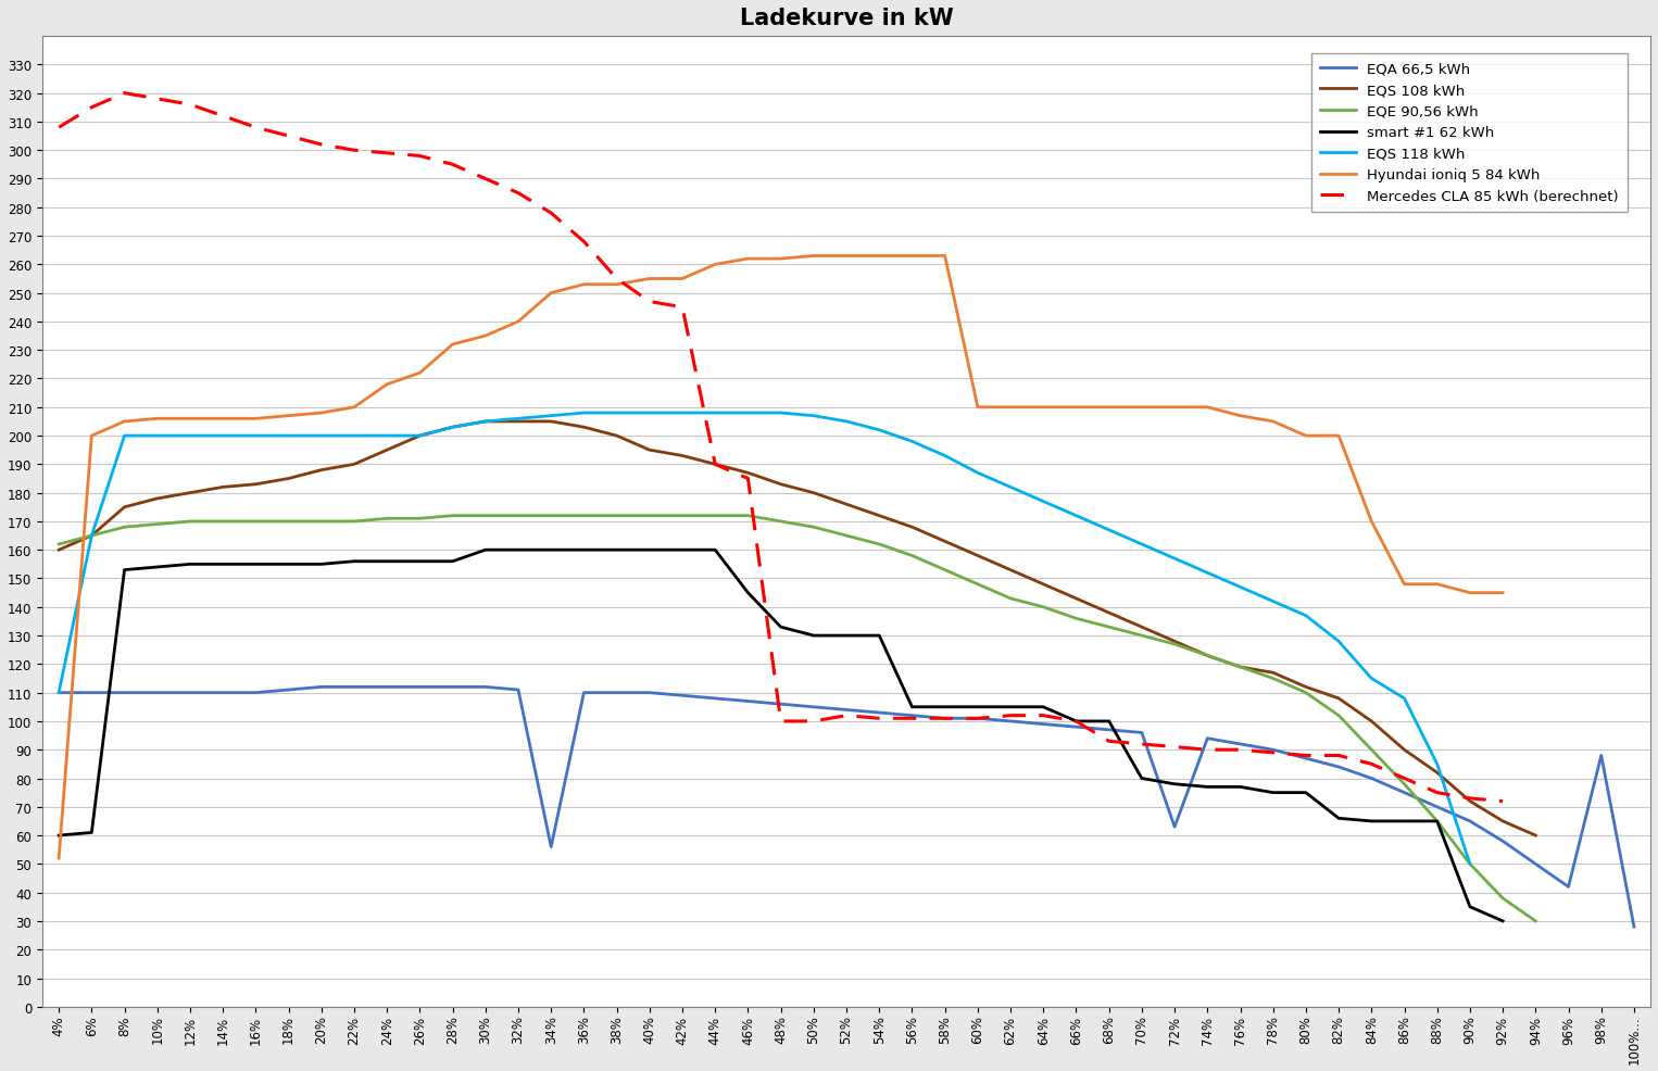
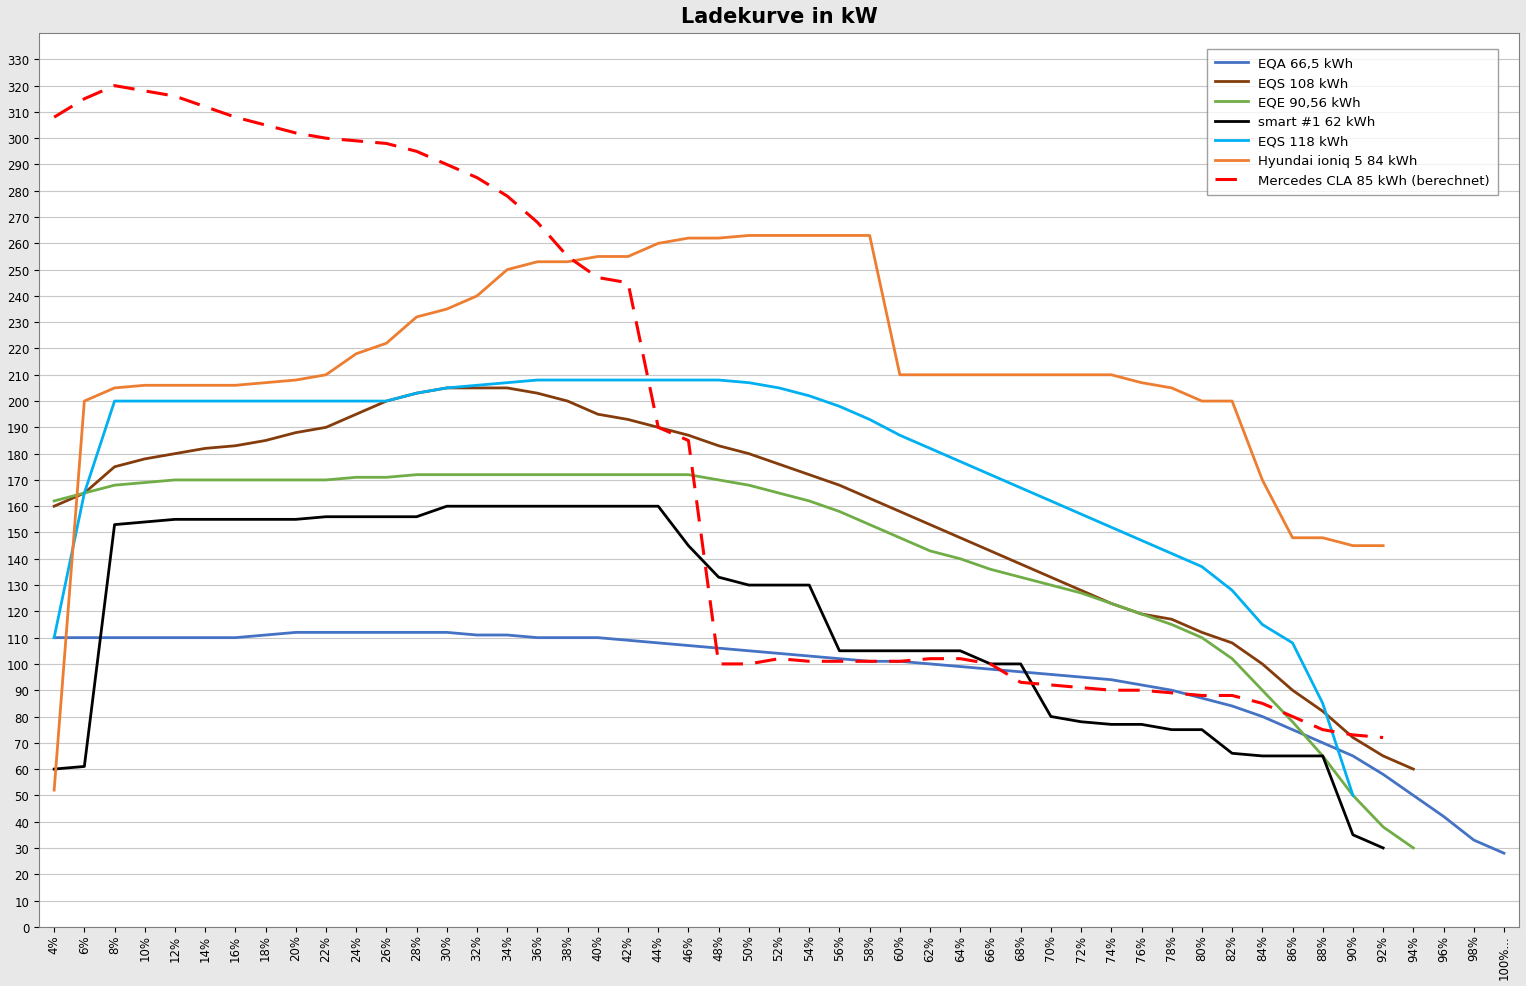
EQA 66,5 kWh/34%: 56 -> 111
EQA 66,5 kWh/72%: 63 -> 95
EQA 66,5 kWh/98%: 88 -> 33
